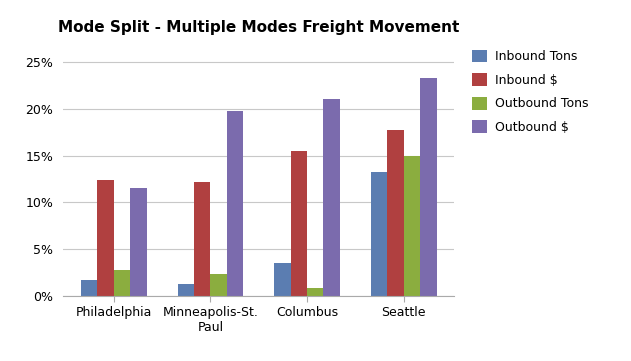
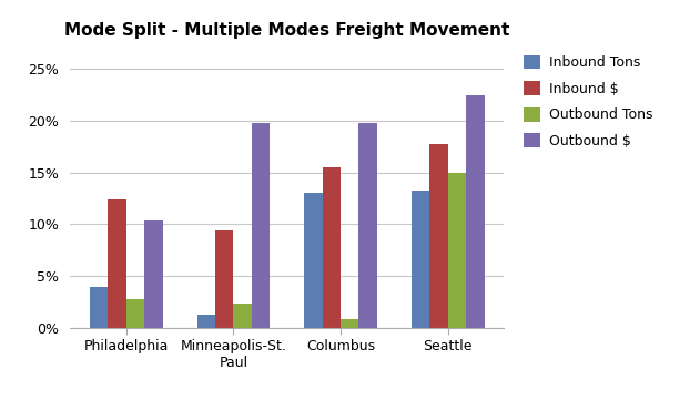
Inbound Tons/Philadelphia: 1.7% -> 4.0%
Outbound $/Philadelphia: 11.5% -> 10.4%
Inbound $/Minneapolis-St. Paul: 12.2% -> 9.4%
Inbound Tons/Columbus: 3.5% -> 13.0%
Outbound $/Columbus: 21.0% -> 19.8%
Outbound $/Seattle: 23.3% -> 22.4%
